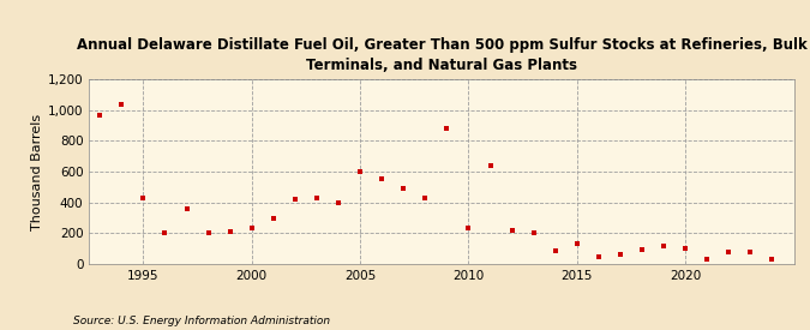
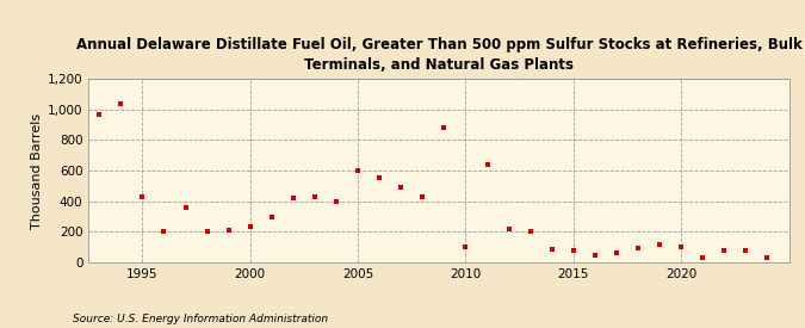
2010: 230 -> 100
2015: 130 -> 80
